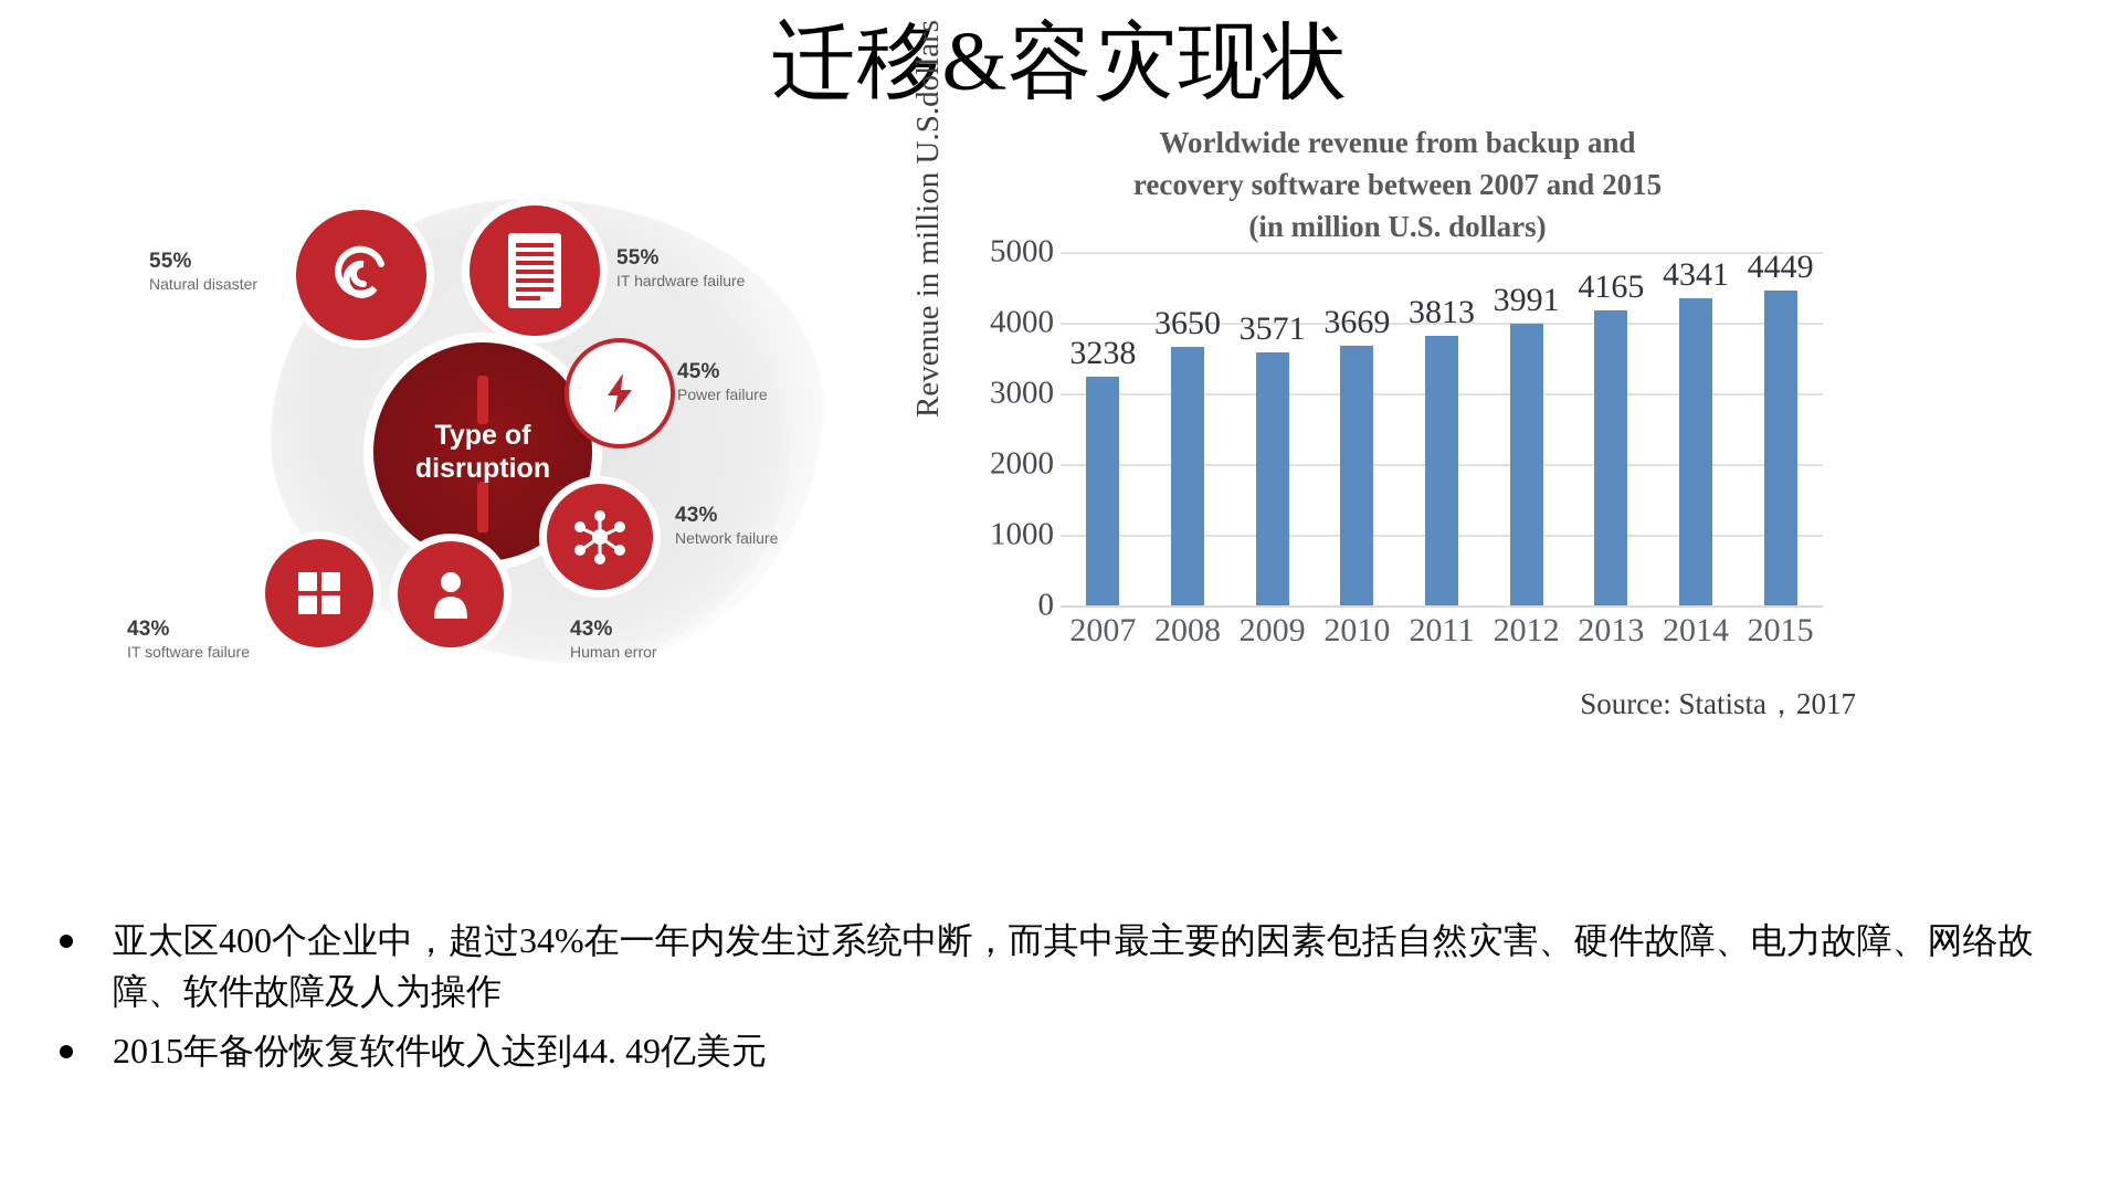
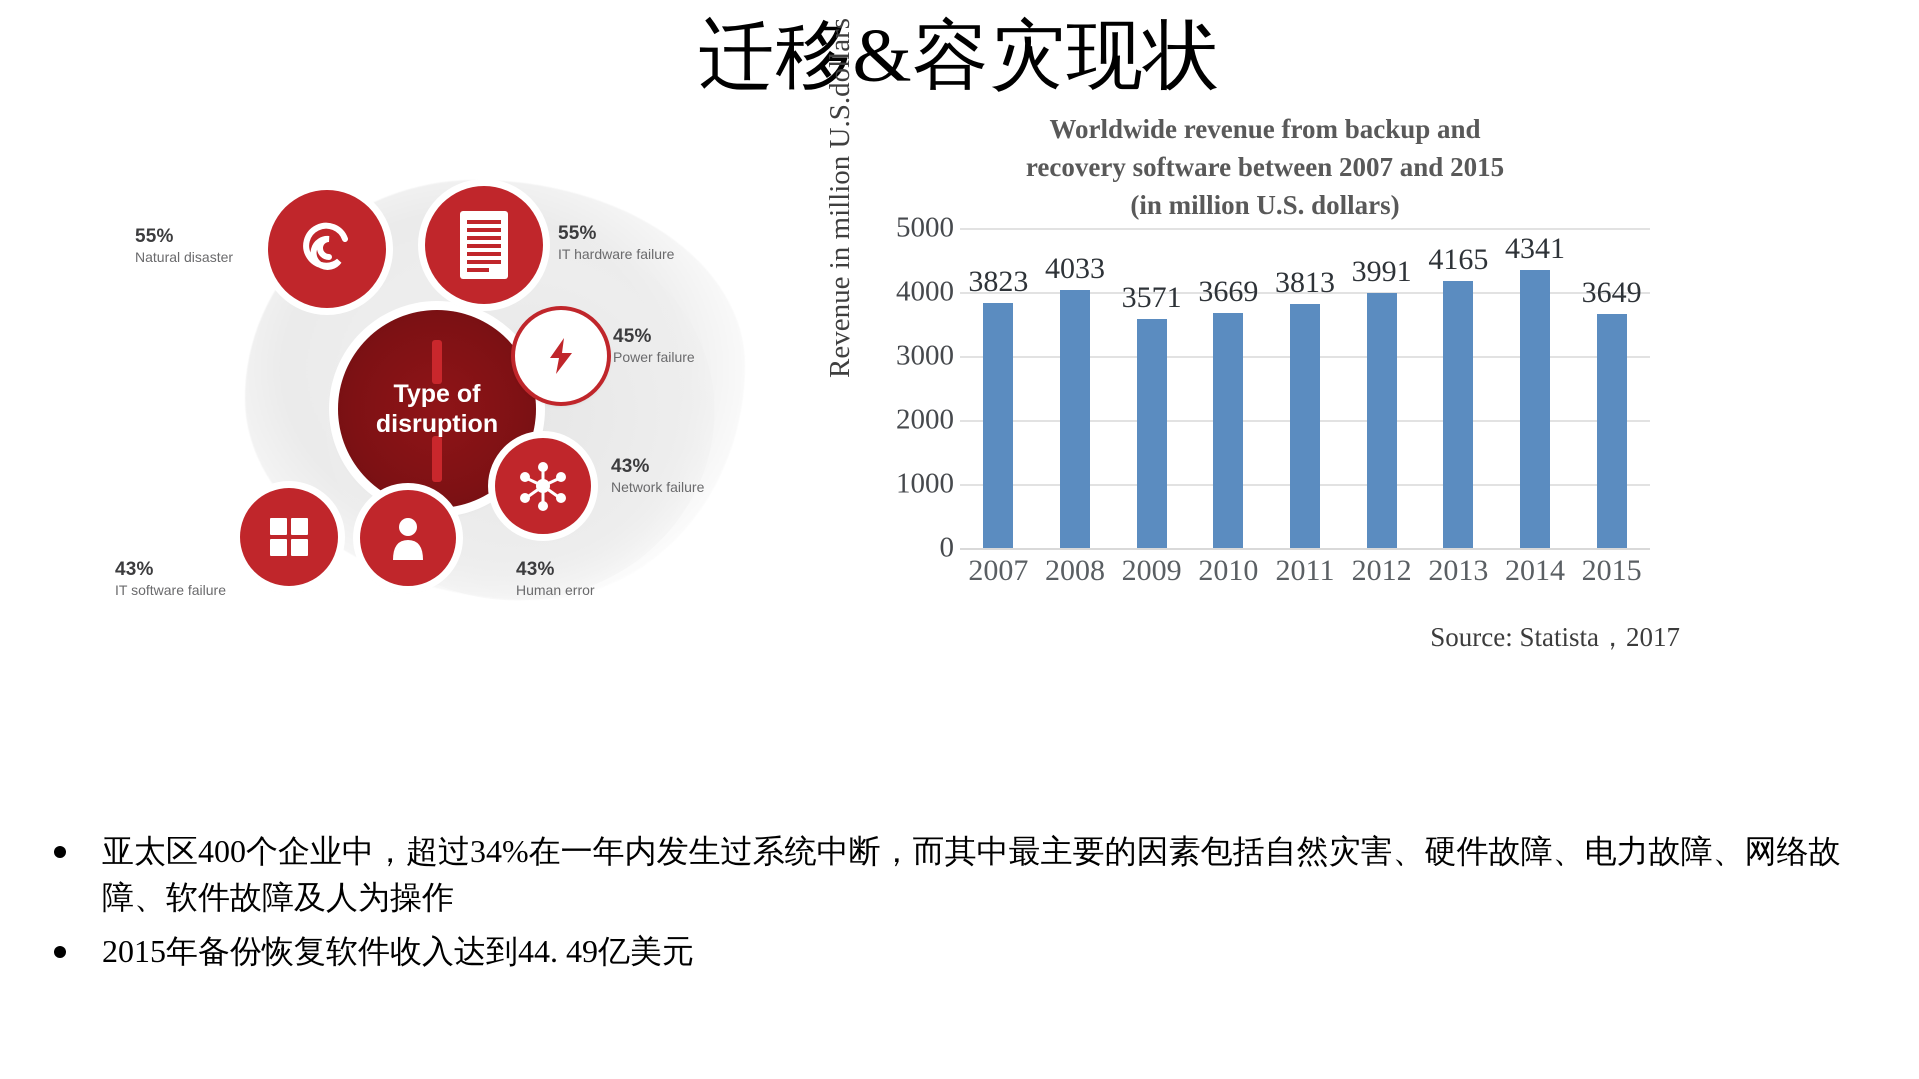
2007: 3238 -> 3823
2008: 3650 -> 4033
2015: 4449 -> 3649
